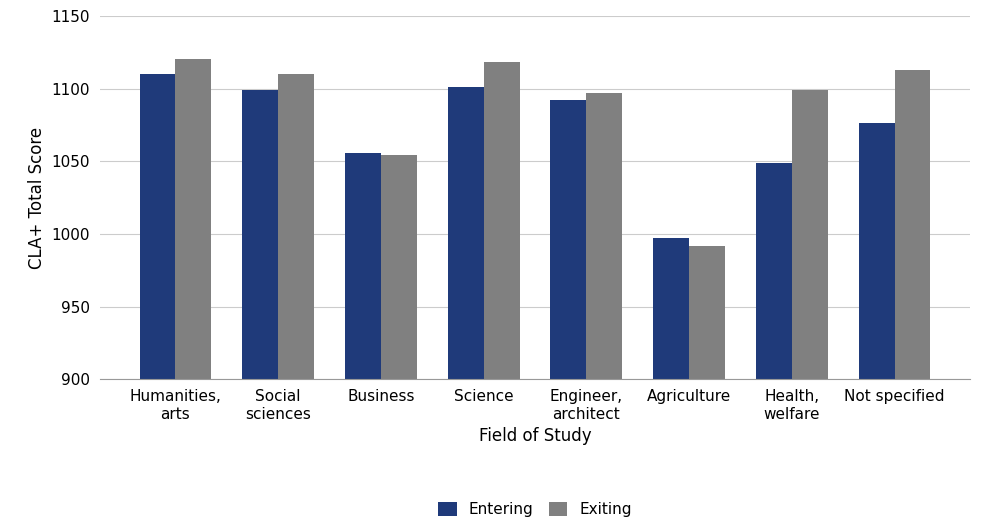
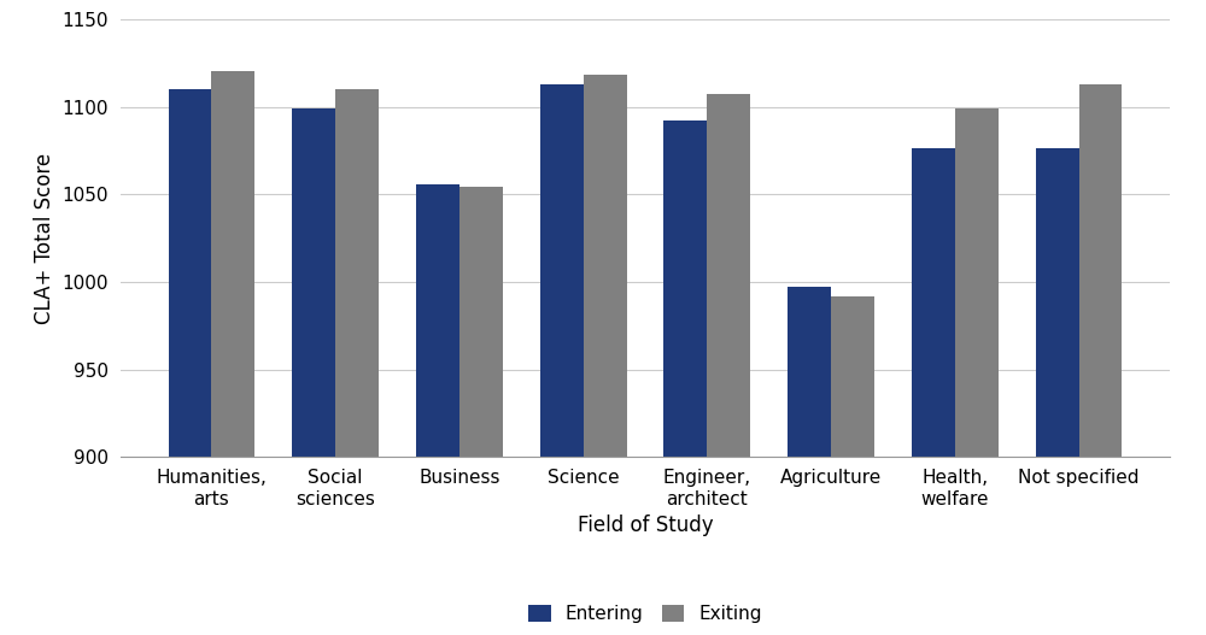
Entering/Science: 1101 -> 1113
Exiting/Engineer, architect: 1097 -> 1107
Entering/Health, welfare: 1049 -> 1076
